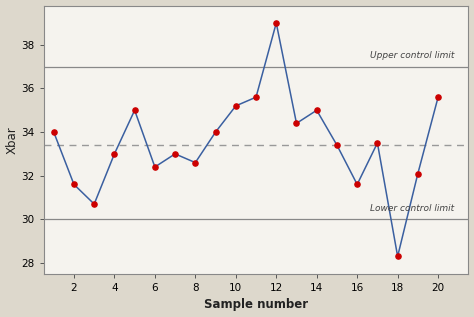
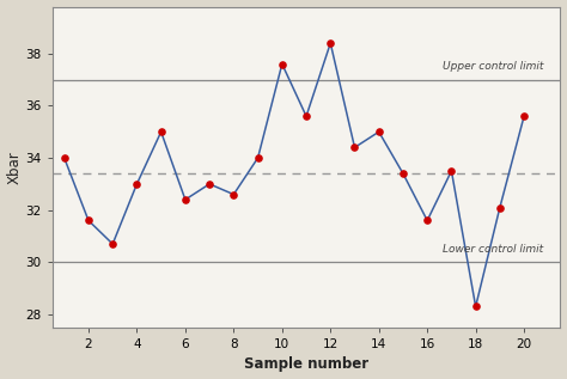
10: 35.2 -> 37.6
12: 39.0 -> 38.4
